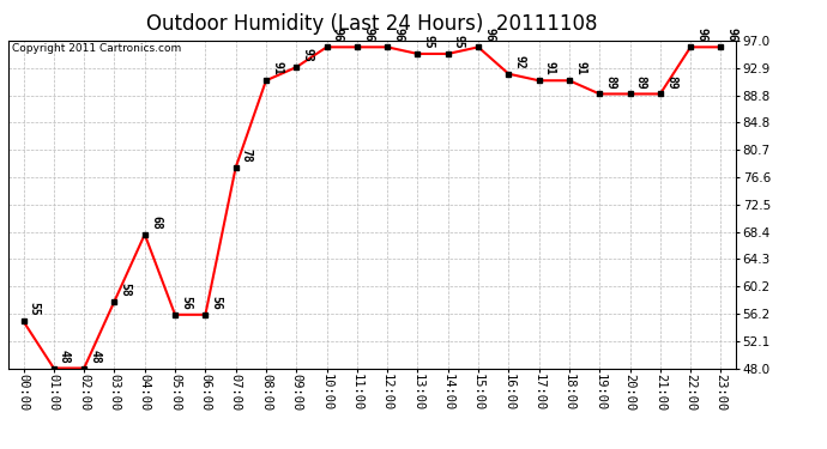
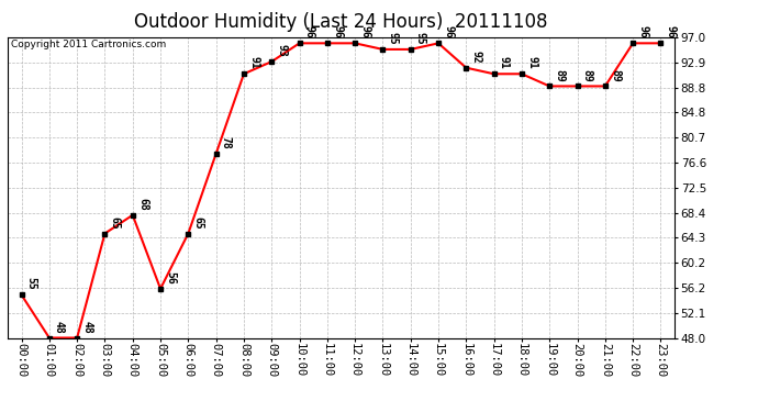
03:00: 58 -> 65
06:00: 56 -> 65
